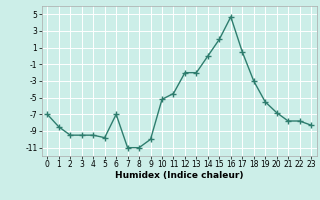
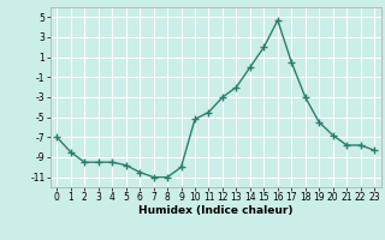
6: -7.0 -> -10.5
12: -2.0 -> -3.0
